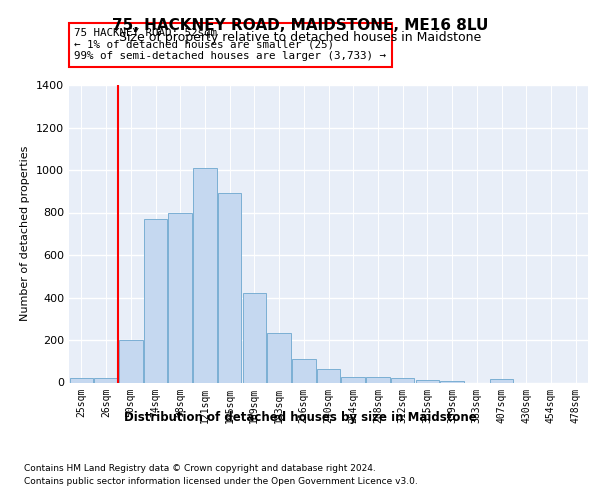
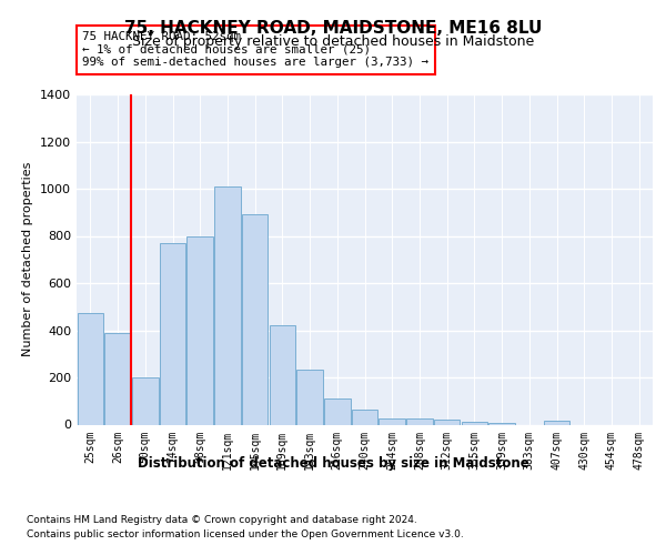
25sqm: 20 -> 475
26sqm: 20 -> 390
